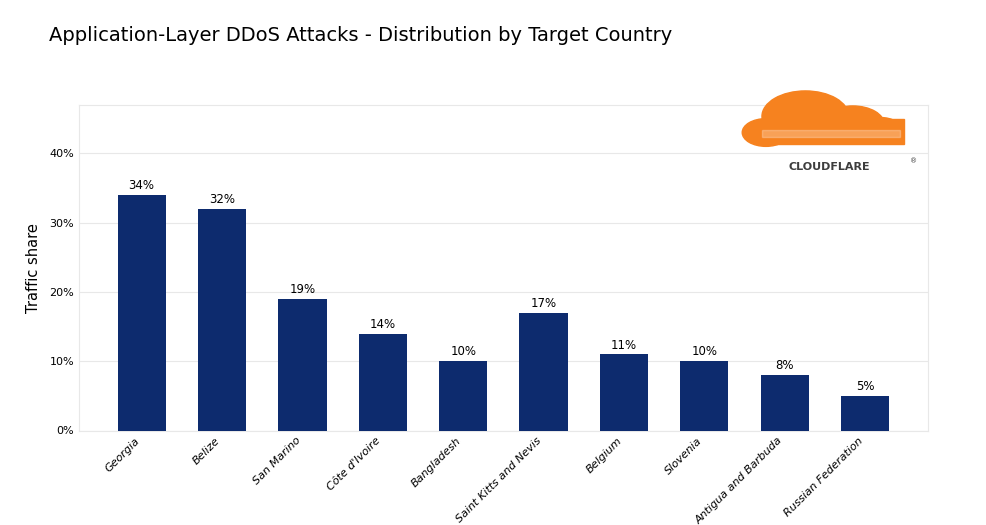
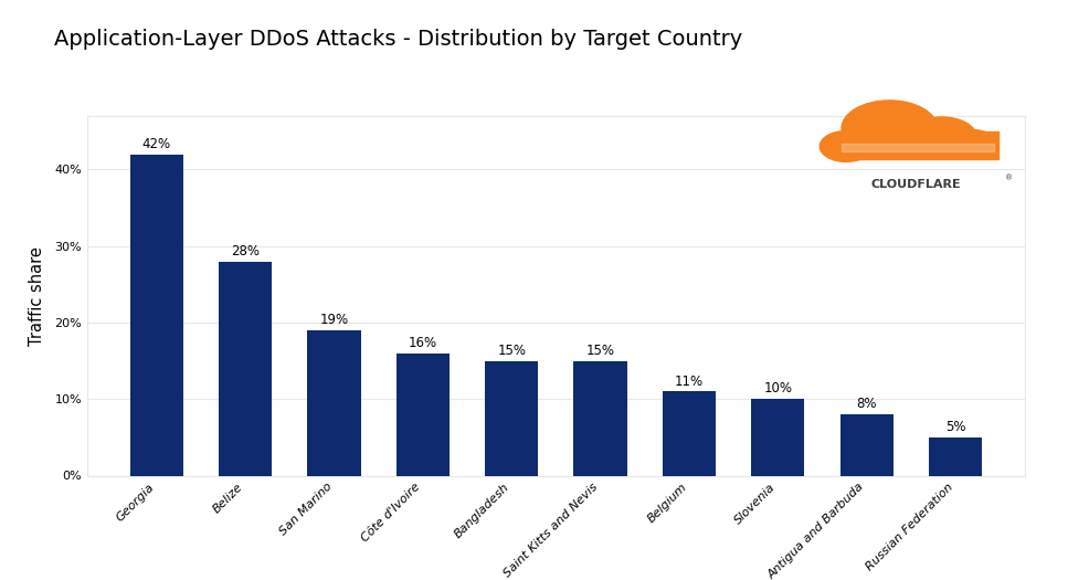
Georgia: 34% -> 42%
Belize: 32% -> 28%
Côte d'Ivoire: 14% -> 16%
Bangladesh: 10% -> 15%
Saint Kitts and Nevis: 17% -> 15%
